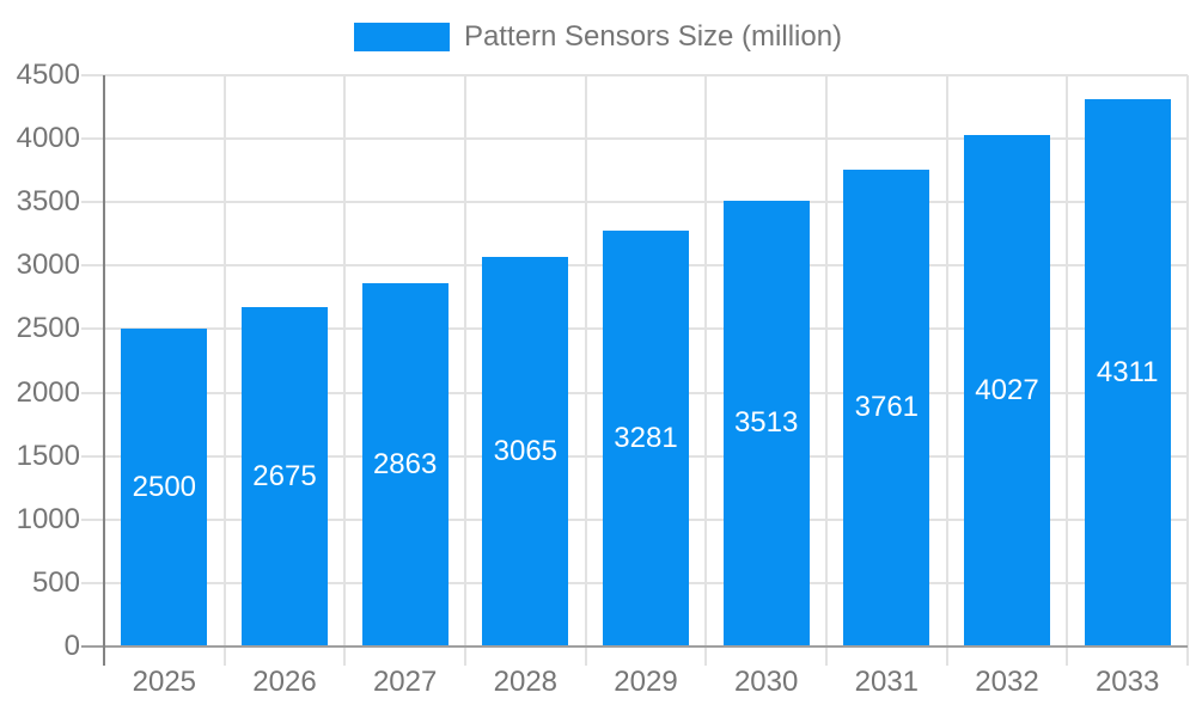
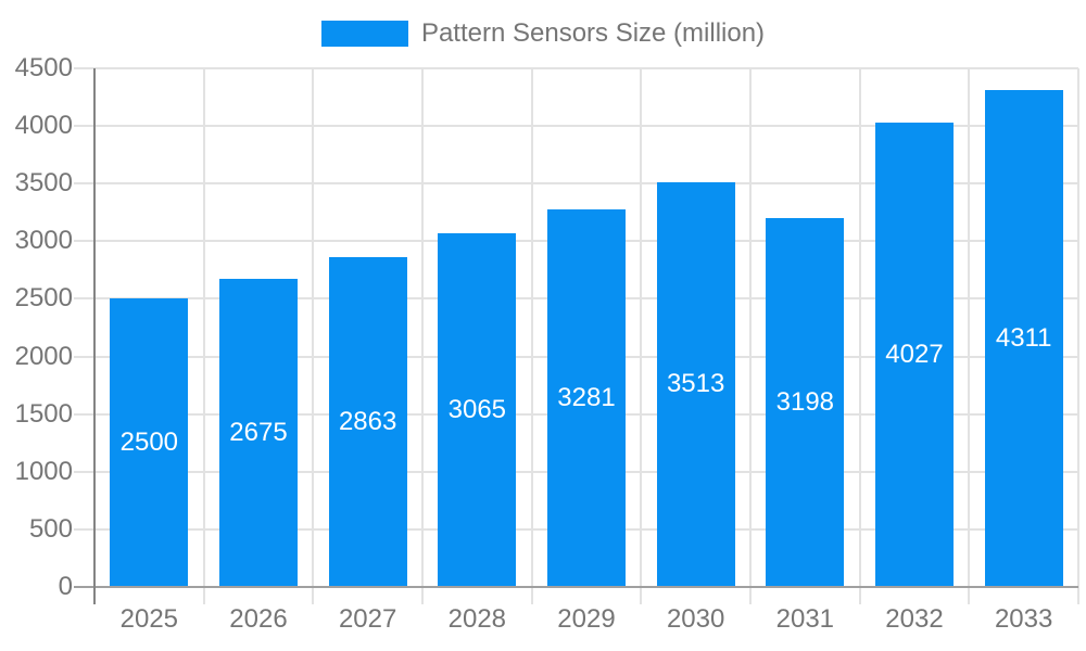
2031: 3761 -> 3198
